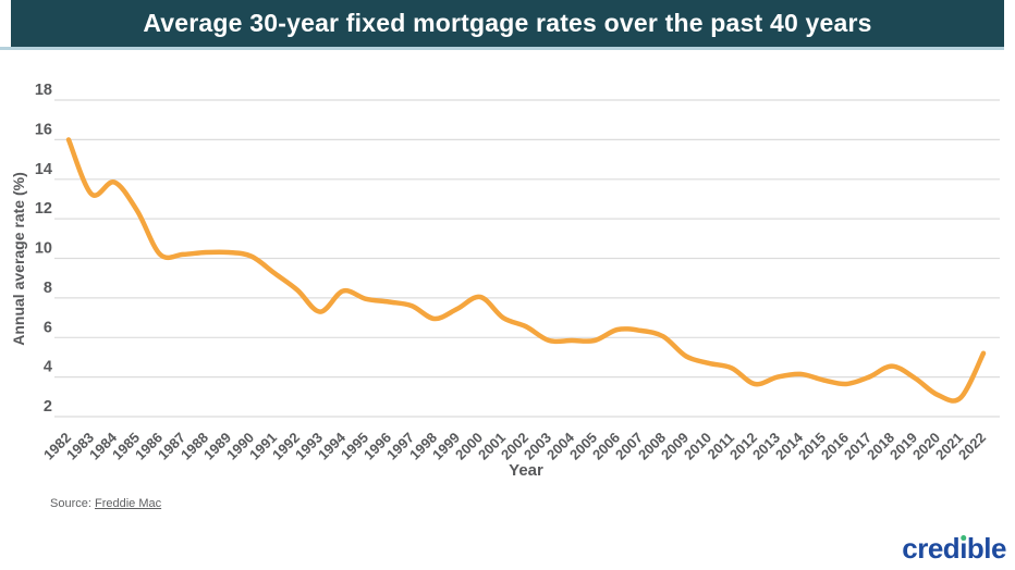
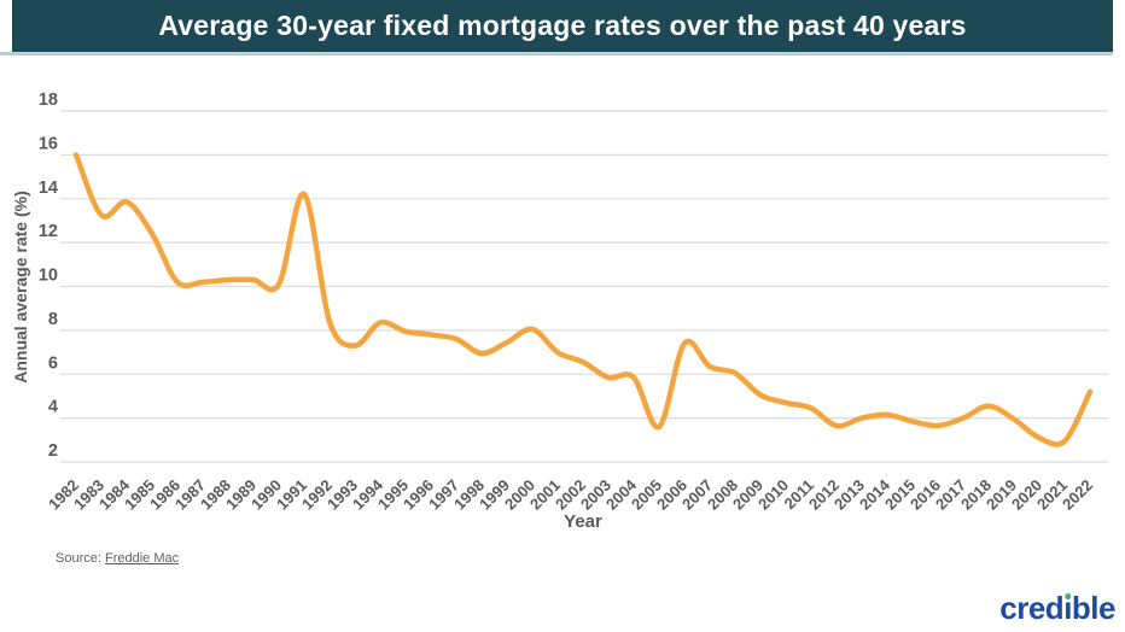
1991: 9.2 -> 14.2
2005: 5.8 -> 3.6
2006: 6.4 -> 7.4
